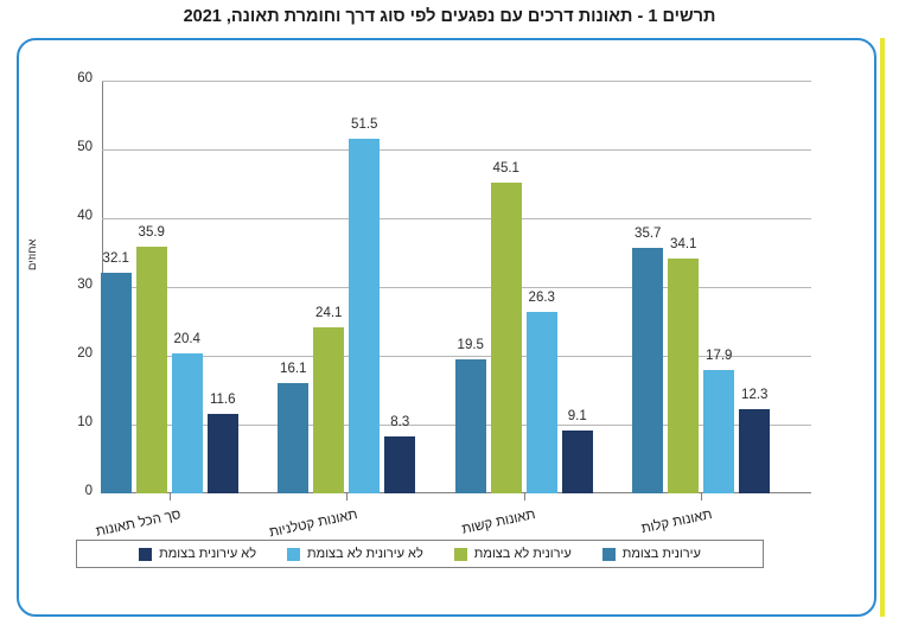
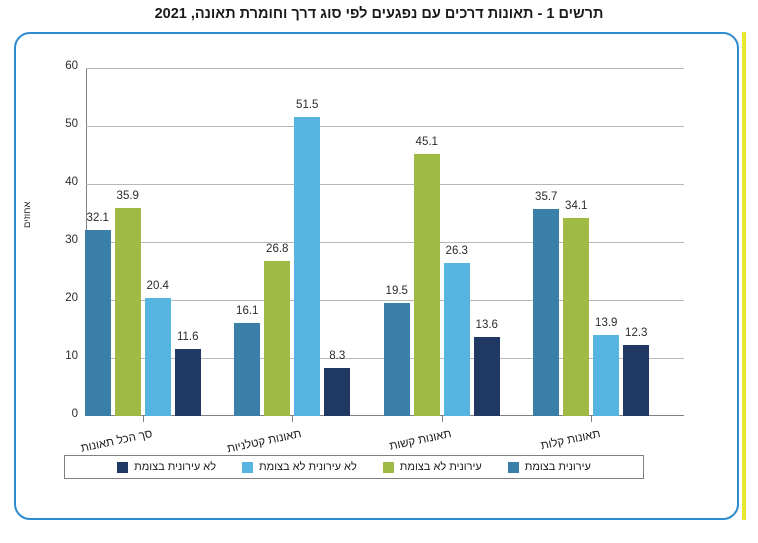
עירונית לא בצומת/תאונות קטלניות: 24.1 -> 26.8
לא עירונית בצומת/תאונות קשות: 9.1 -> 13.6
לא עירונית לא בצומת/תאונות קלות: 17.9 -> 13.9
